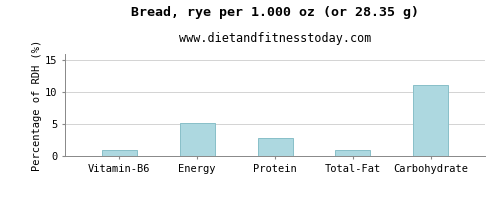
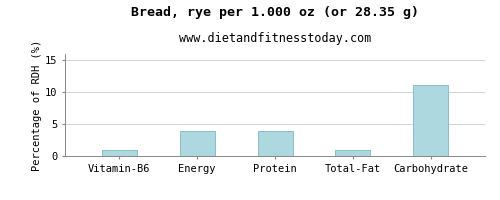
Energy: 5.2 -> 3.9
Protein: 2.8 -> 3.9
